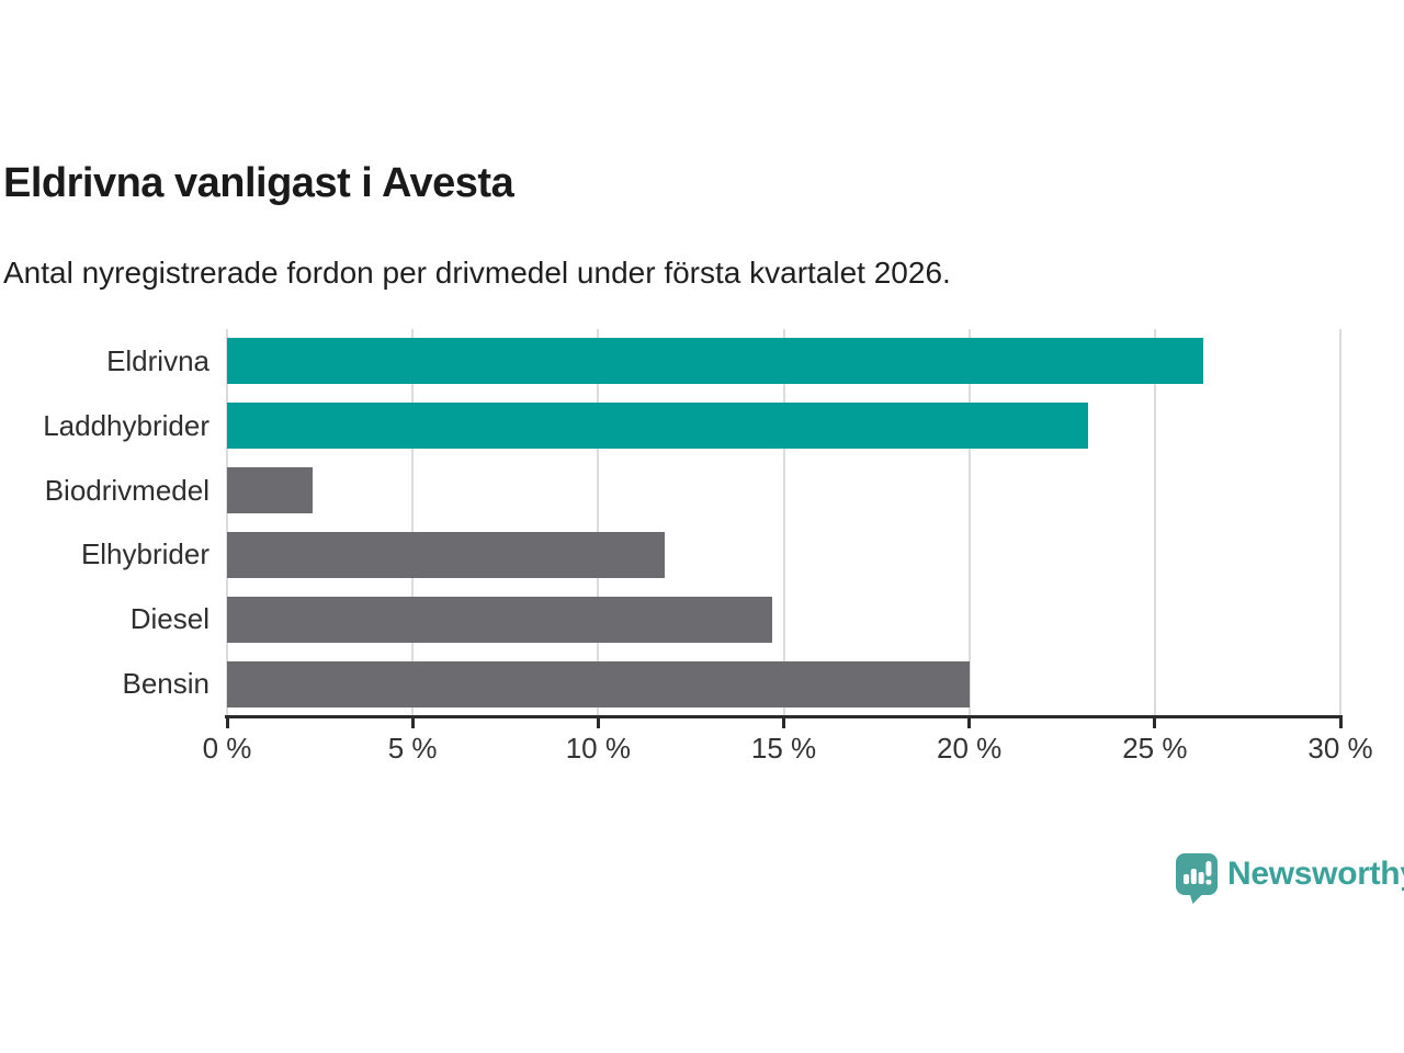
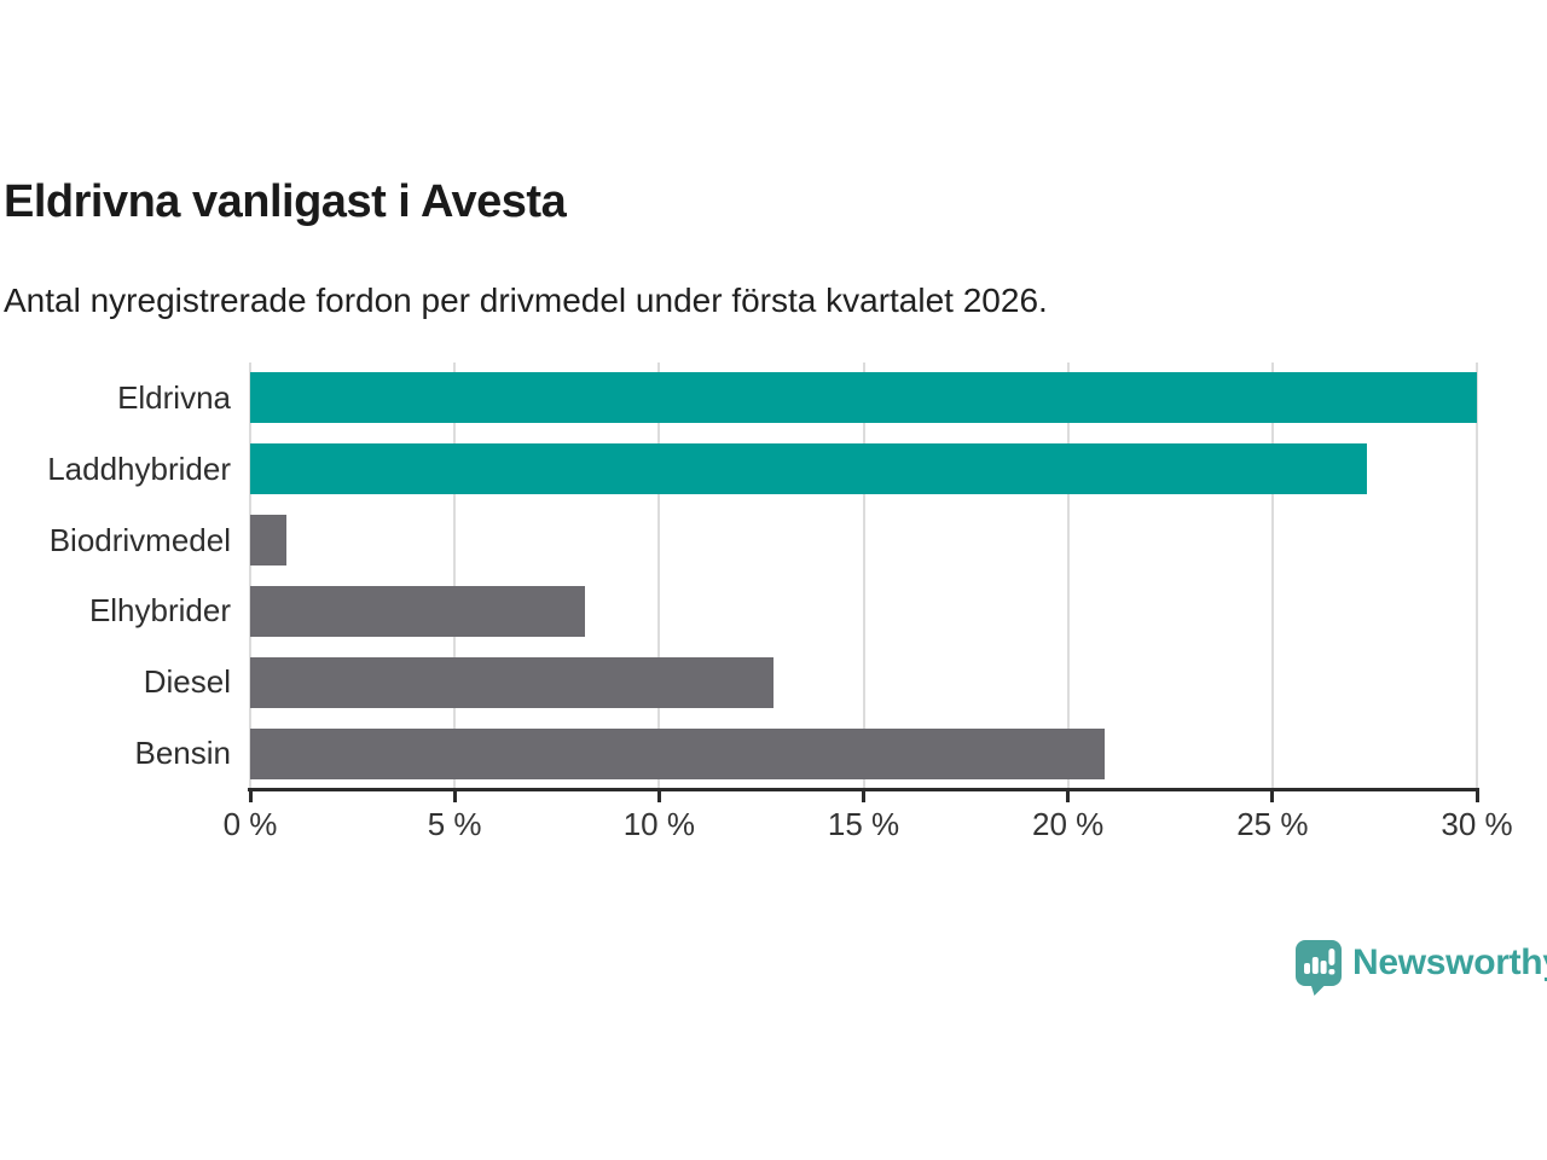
Eldrivna: 26.3% -> 30.0%
Laddhybrider: 23.2% -> 27.3%
Biodrivmedel: 2.3% -> 0.9%
Elhybrider: 11.8% -> 8.2%
Diesel: 14.7% -> 12.8%
Bensin: 20.0% -> 20.9%
